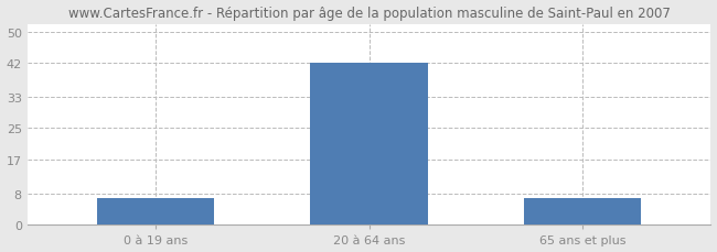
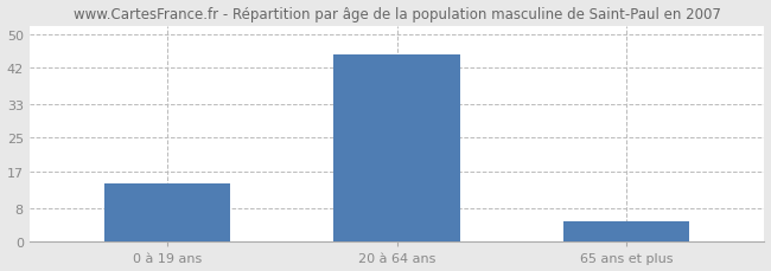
0 à 19 ans: 7 -> 14
20 à 64 ans: 42 -> 45
65 ans et plus: 7 -> 5
